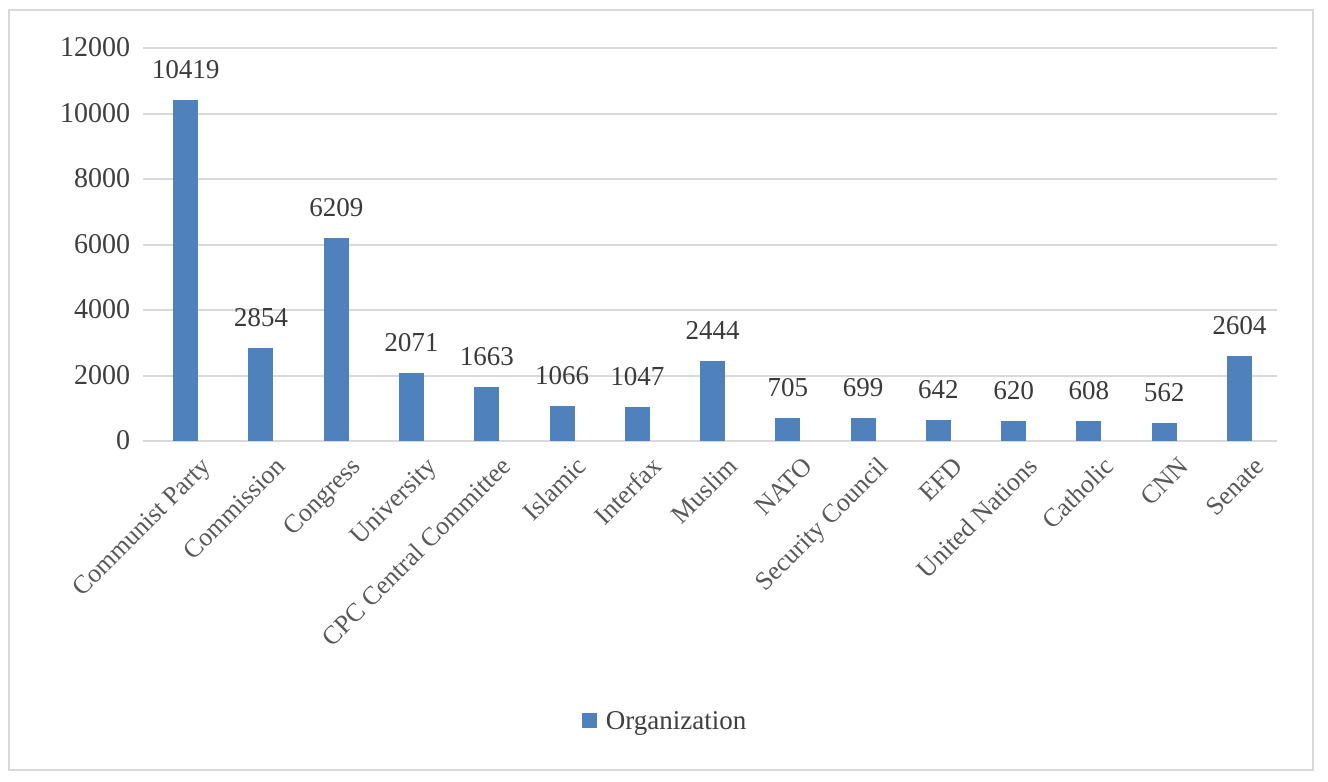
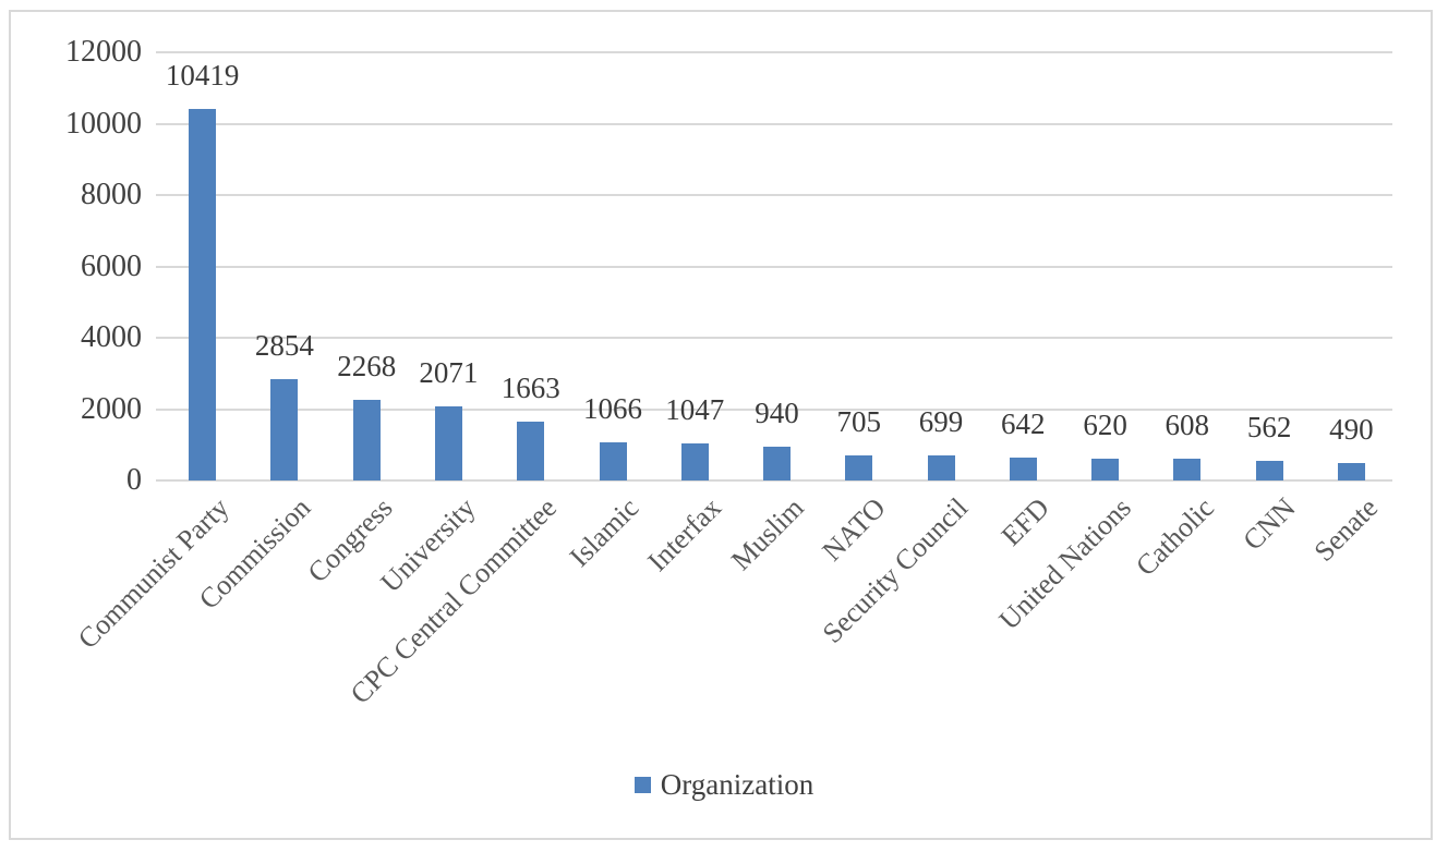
Congress: 6209 -> 2268
Muslim: 2444 -> 940
Senate: 2604 -> 490
